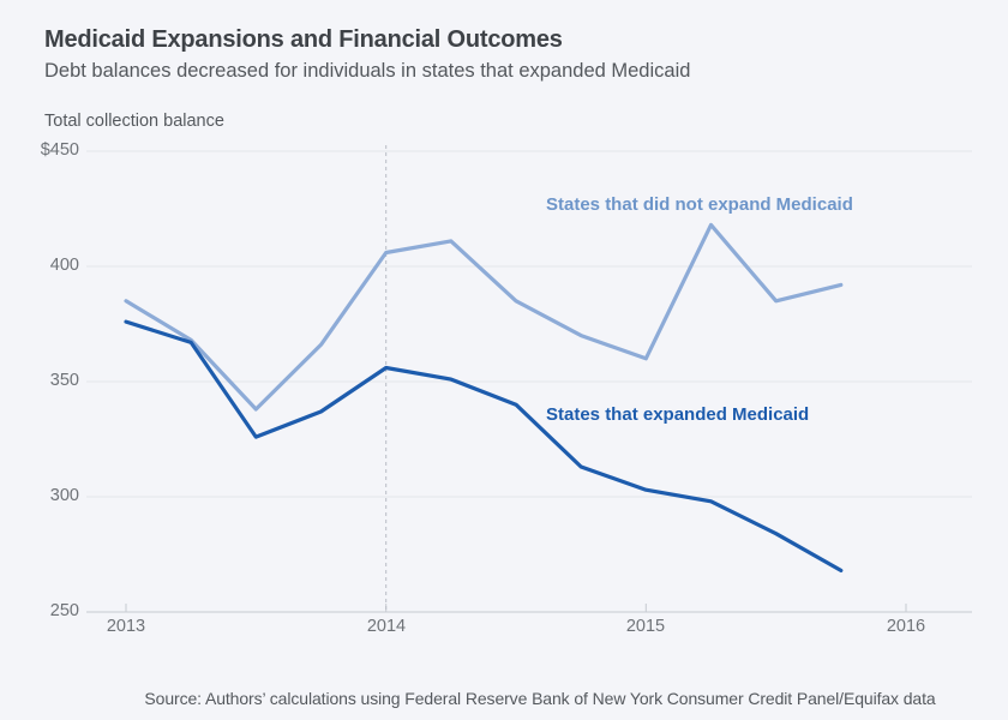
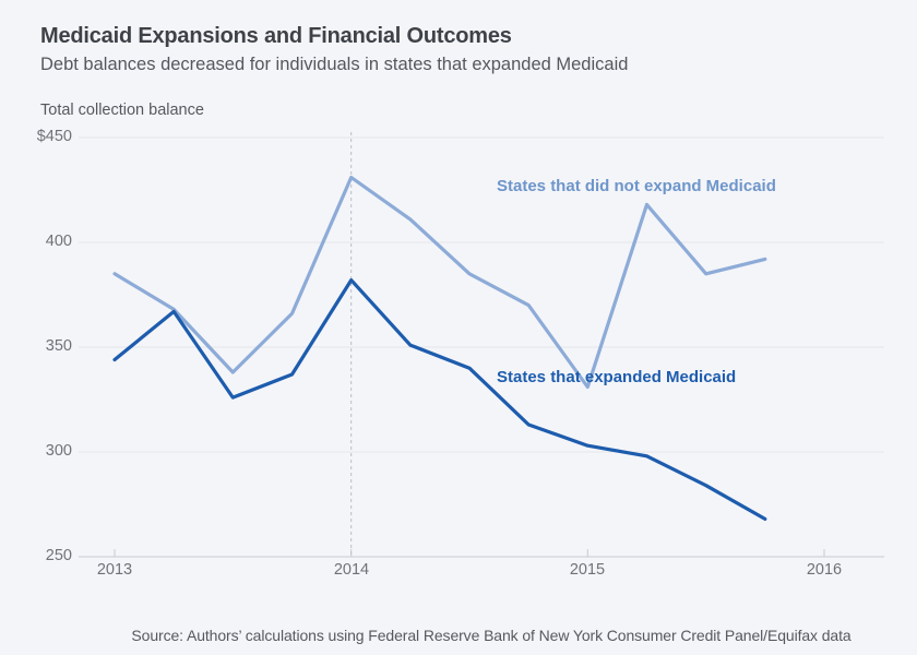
States that expanded Medicaid/2013: $376 -> $344
States that did not expand Medicaid/2014: $406 -> $431
States that expanded Medicaid/2014: $356 -> $382
States that did not expand Medicaid/2015: $360 -> $331
